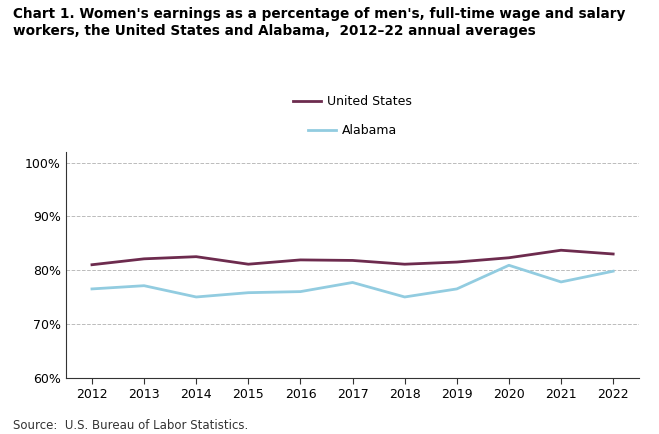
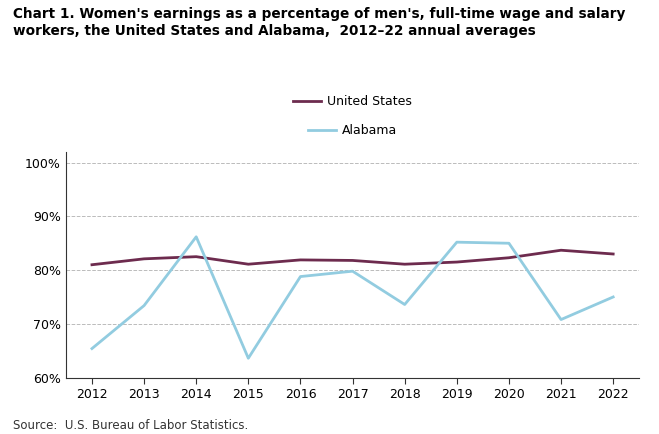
Alabama/2012: 76.5% -> 65.4%
Alabama/2013: 77.1% -> 73.4%
Alabama/2014: 75.0% -> 86.2%
Alabama/2015: 75.8% -> 63.6%
Alabama/2016: 76.0% -> 78.8%
Alabama/2017: 77.7% -> 79.8%
Alabama/2018: 75.0% -> 73.6%
Alabama/2019: 76.5% -> 85.2%
Alabama/2020: 80.9% -> 85.0%
Alabama/2021: 77.8% -> 70.8%
Alabama/2022: 79.8% -> 75.0%
